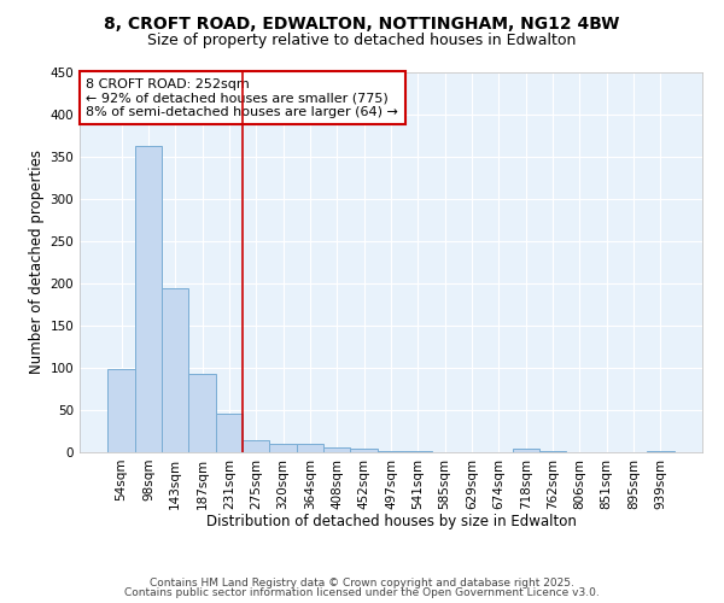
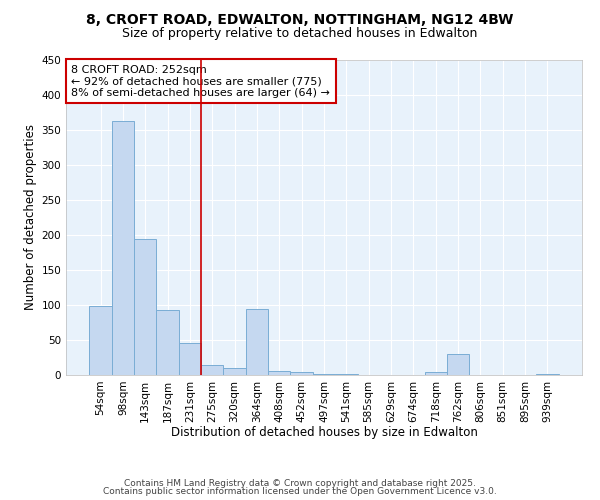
364sqm: 10 -> 94
762sqm: 2 -> 30
